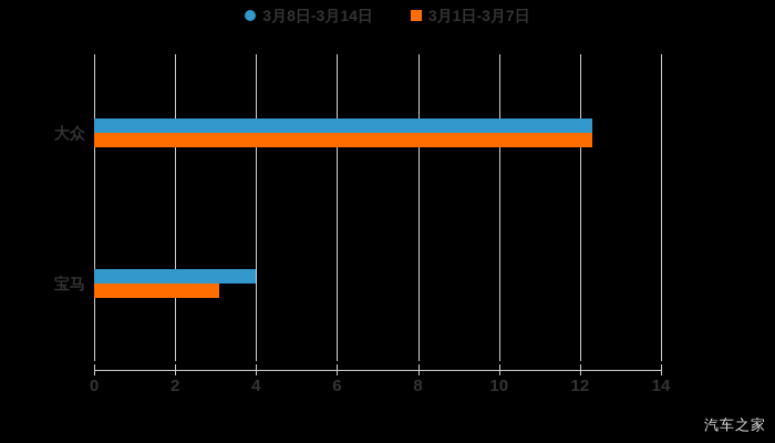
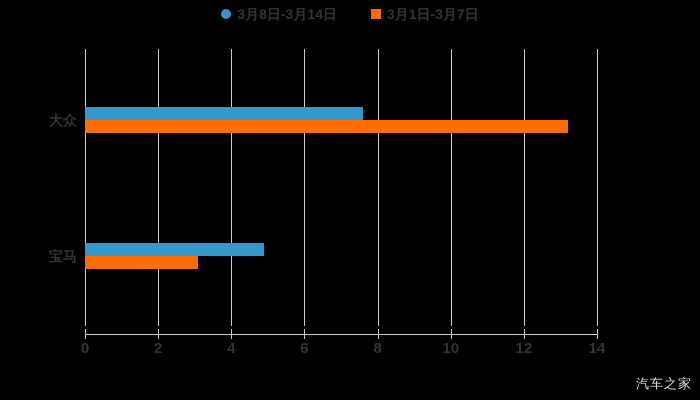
3月8日-3月14日/大众: 12.3 -> 7.6
3月1日-3月7日/大众: 12.3 -> 13.2
3月8日-3月14日/宝马: 4.0 -> 4.9
